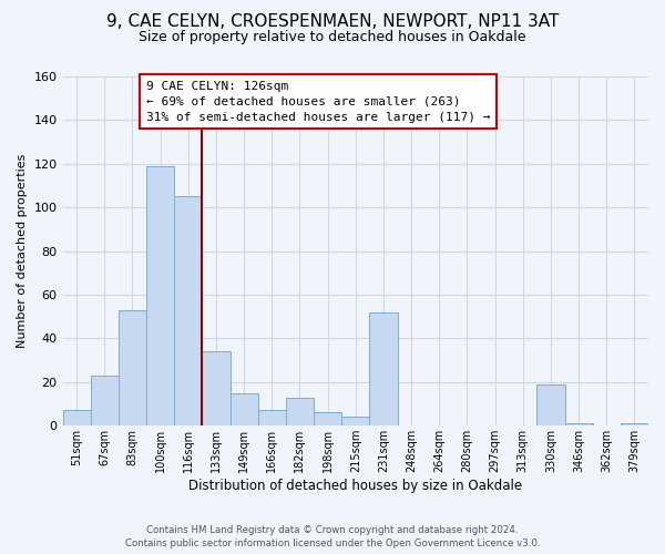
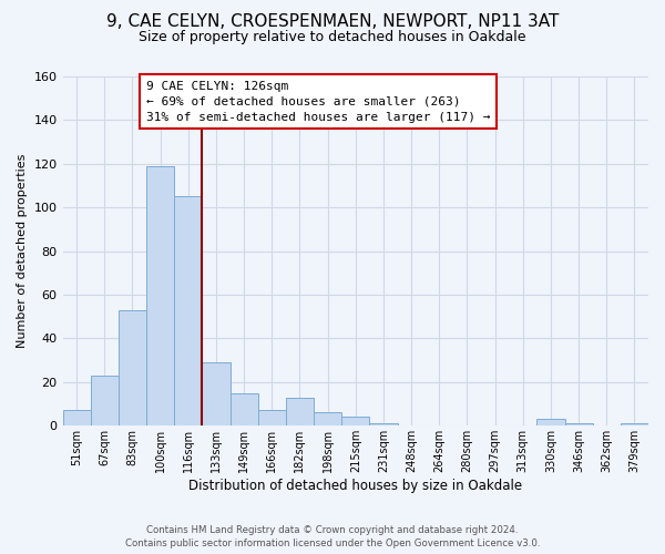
133sqm: 34 -> 29
231sqm: 52 -> 1
330sqm: 19 -> 3
